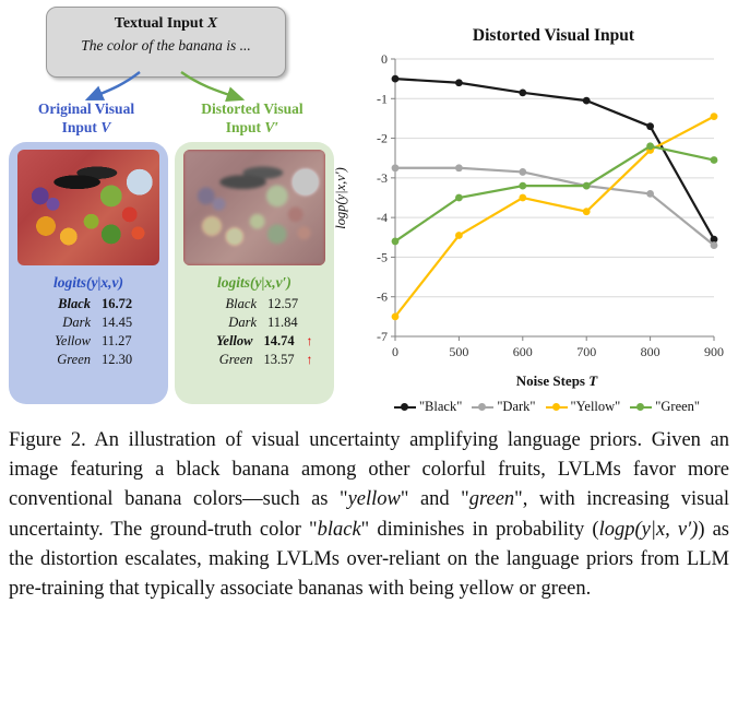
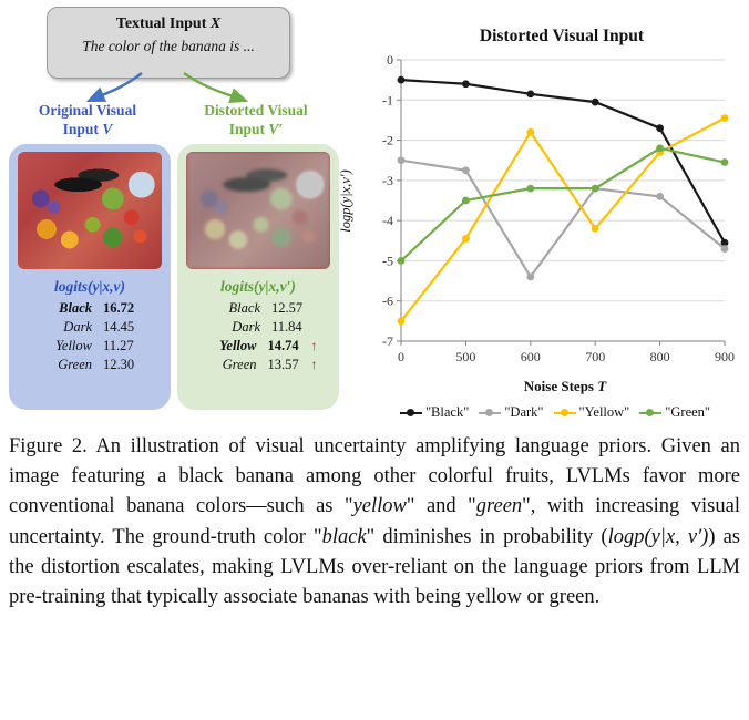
Dark/0: -2.8 -> -2.5
Green/0: -4.6 -> -5.0
Dark/600: -2.9 -> -5.4
Yellow/600: -3.5 -> -1.8
Yellow/700: -3.9 -> -4.2
